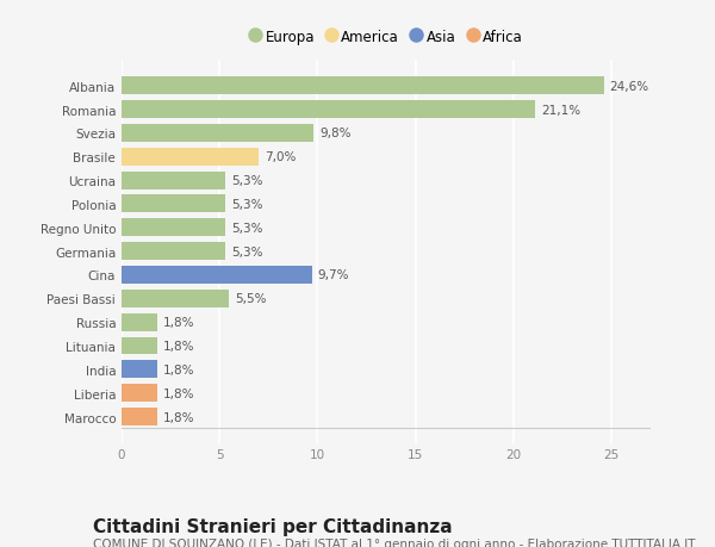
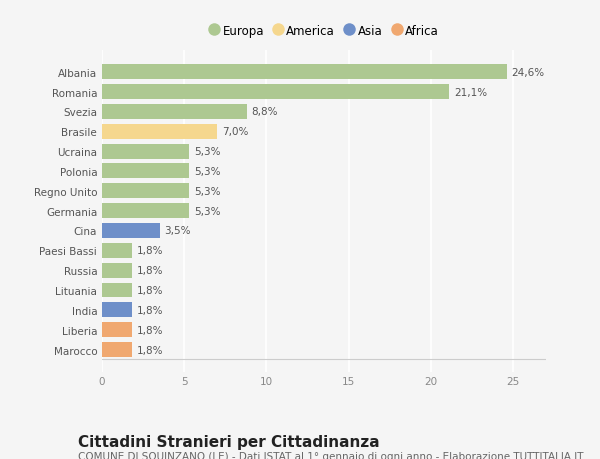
Svezia: 9,8% -> 8,8%
Cina: 9,7% -> 3,5%
Paesi Bassi: 5,5% -> 1,8%
